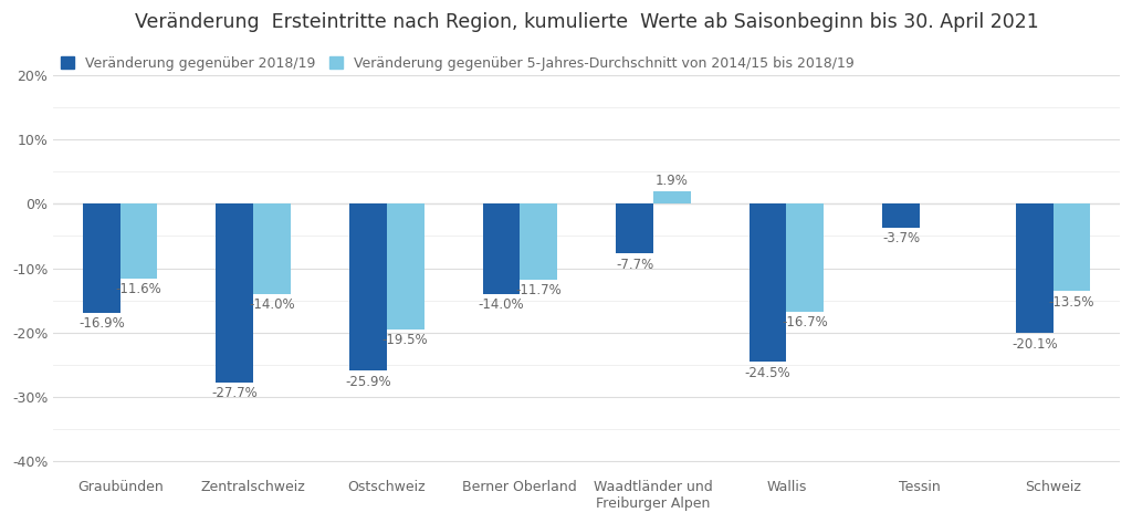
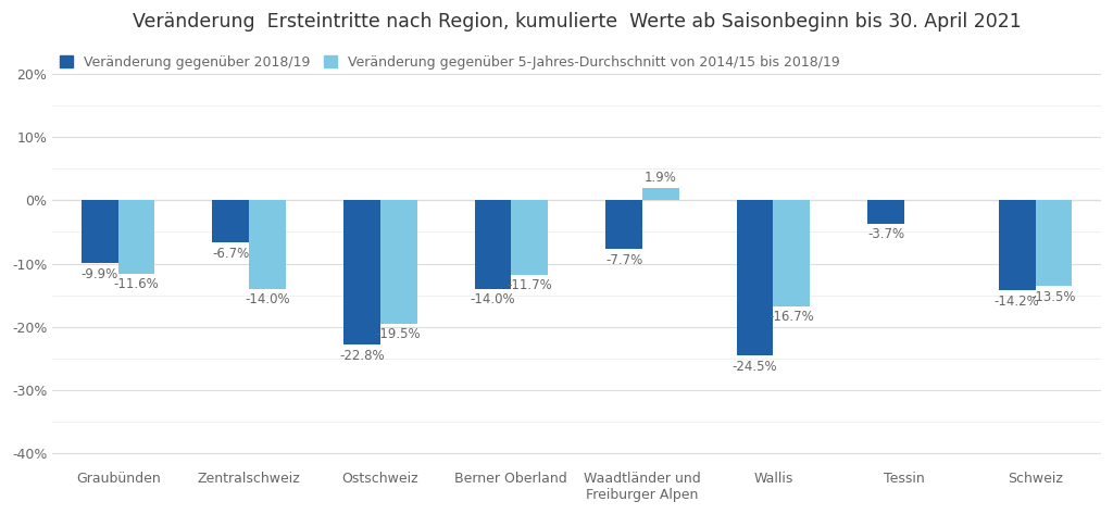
Veränderung gegenüber 2018/19/Graubünden: -16.9% -> -9.9%
Veränderung gegenüber 2018/19/Zentralschweiz: -27.7% -> -6.7%
Veränderung gegenüber 2018/19/Ostschweiz: -25.9% -> -22.8%
Veränderung gegenüber 2018/19/Schweiz: -20.1% -> -14.2%
